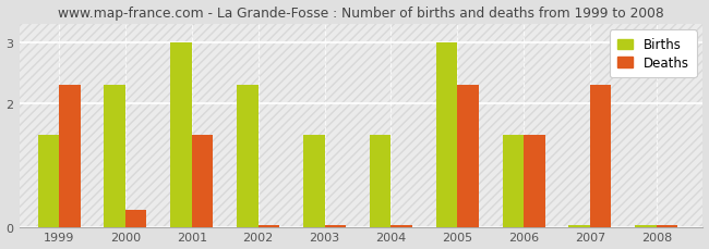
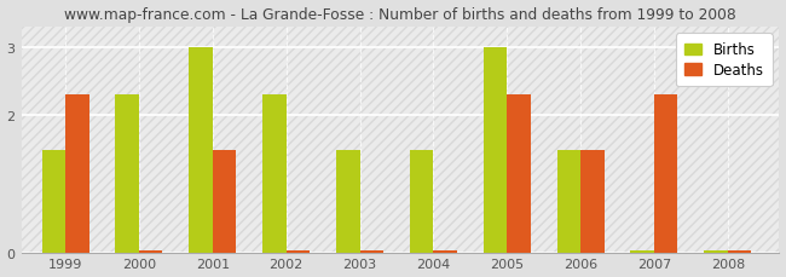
Deaths/2000: 0.28 -> 0.02
